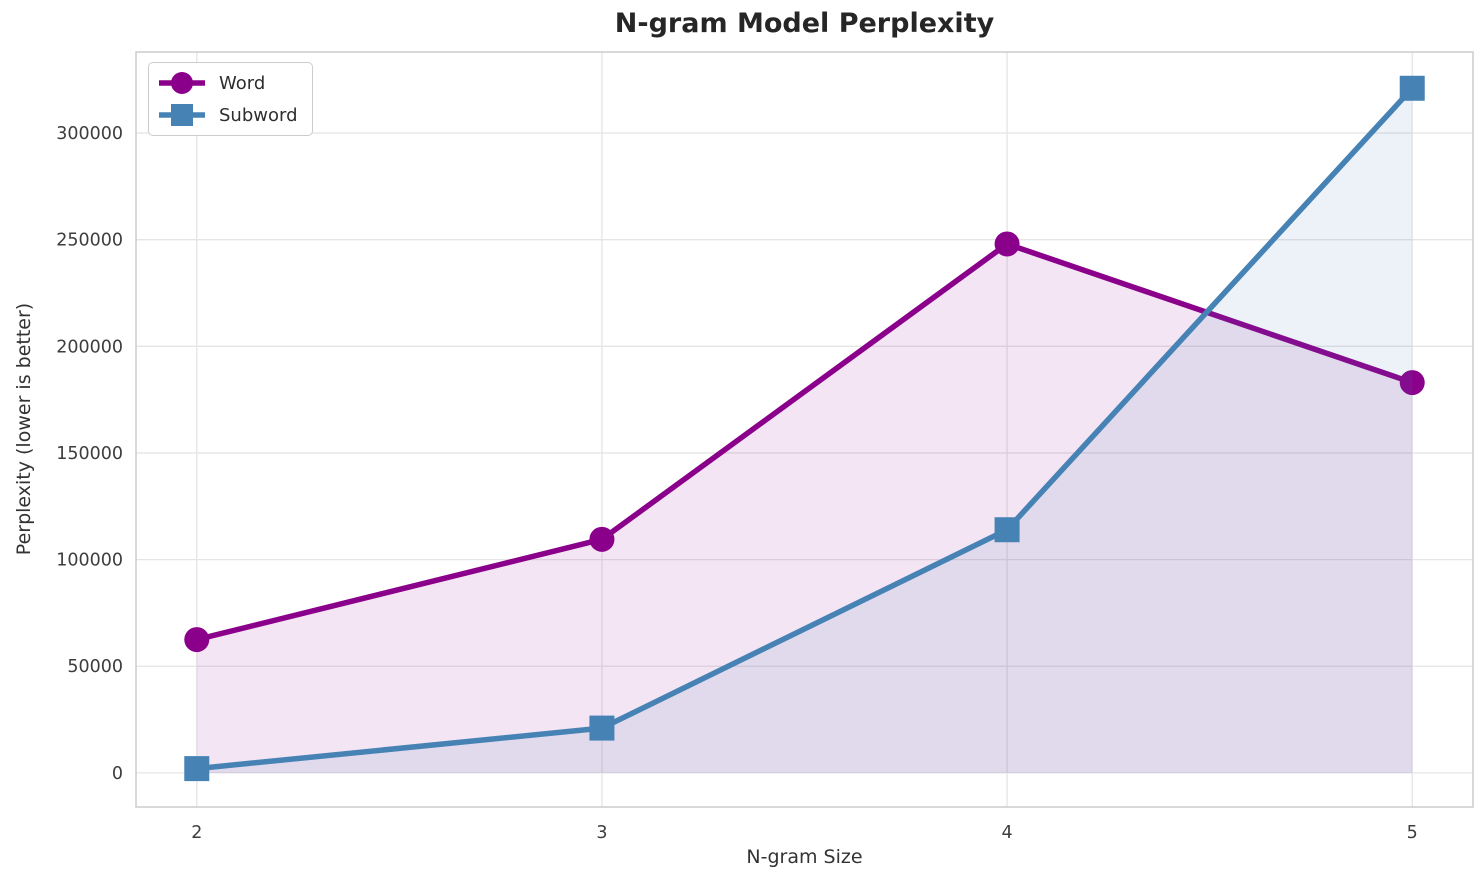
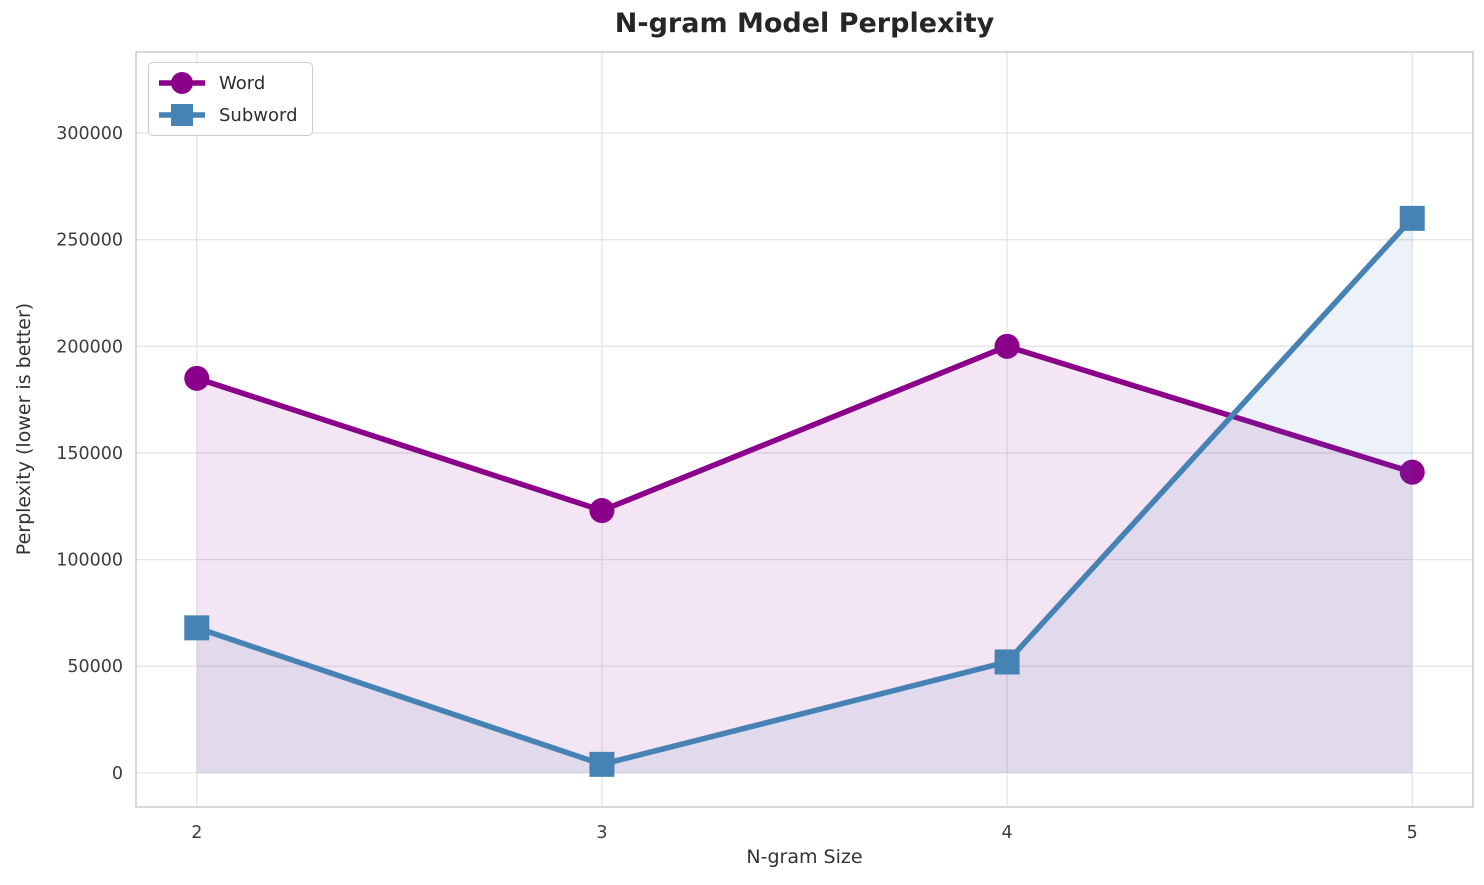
Word/2: 62000 -> 185000
Subword/2: 2000 -> 68000
Word/3: 110000 -> 123000
Subword/3: 21000 -> 4000
Word/4: 248000 -> 200000
Subword/4: 114000 -> 52000
Word/5: 183000 -> 141000
Subword/5: 321000 -> 260000
